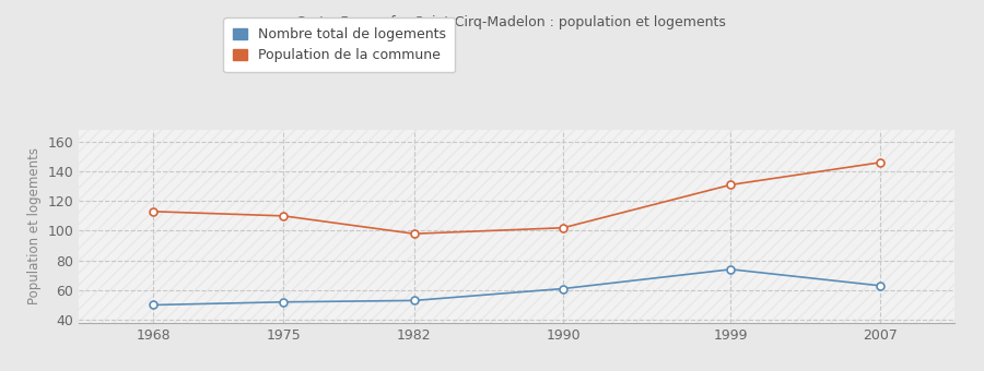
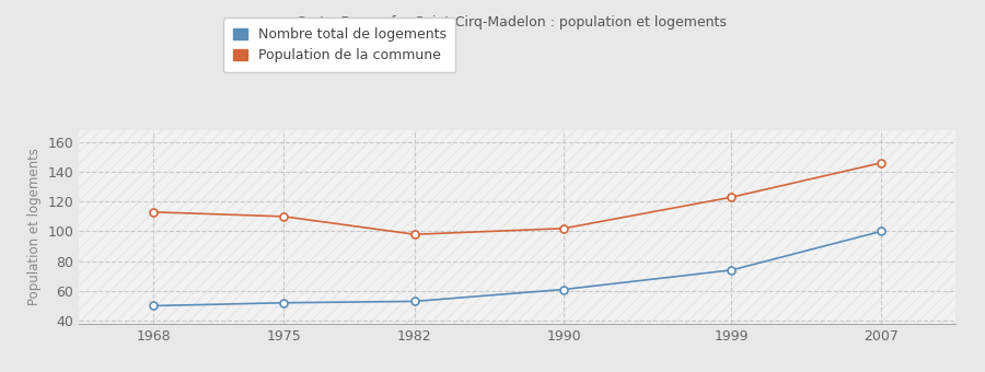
Population de la commune/1999: 131 -> 123
Nombre total de logements/2007: 63 -> 100
